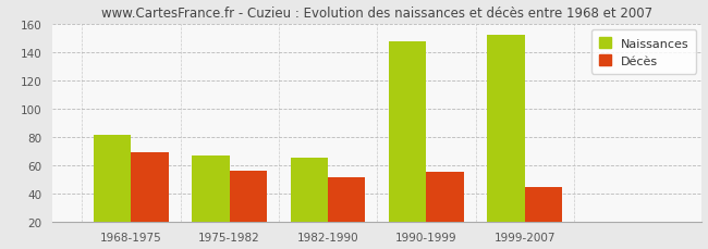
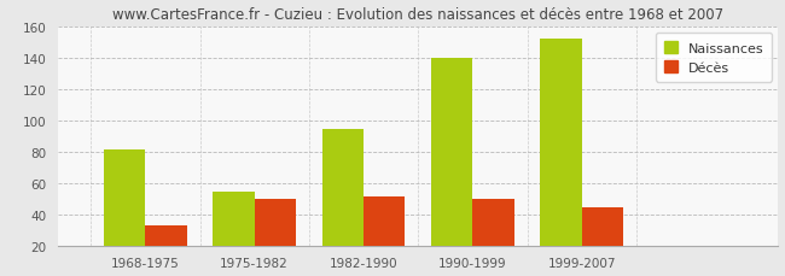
Décès/1968-1975: 69 -> 33
Naissances/1975-1982: 67 -> 54
Décès/1975-1982: 56 -> 50
Naissances/1982-1990: 65 -> 94
Naissances/1990-1999: 147 -> 140
Décès/1990-1999: 55 -> 50
